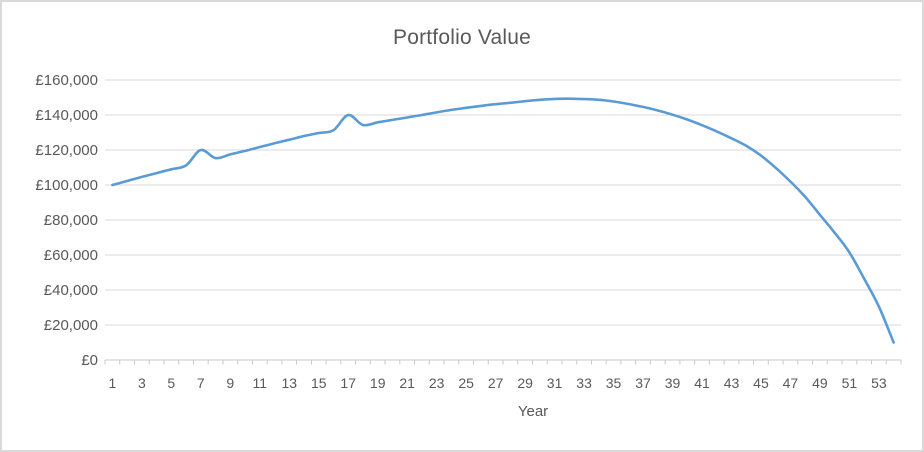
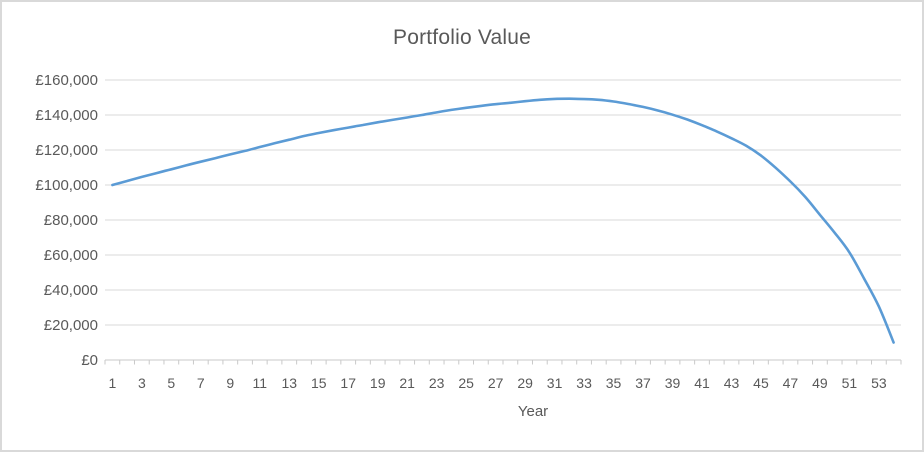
7: £120000 -> £113000
17: £140000 -> £133000
